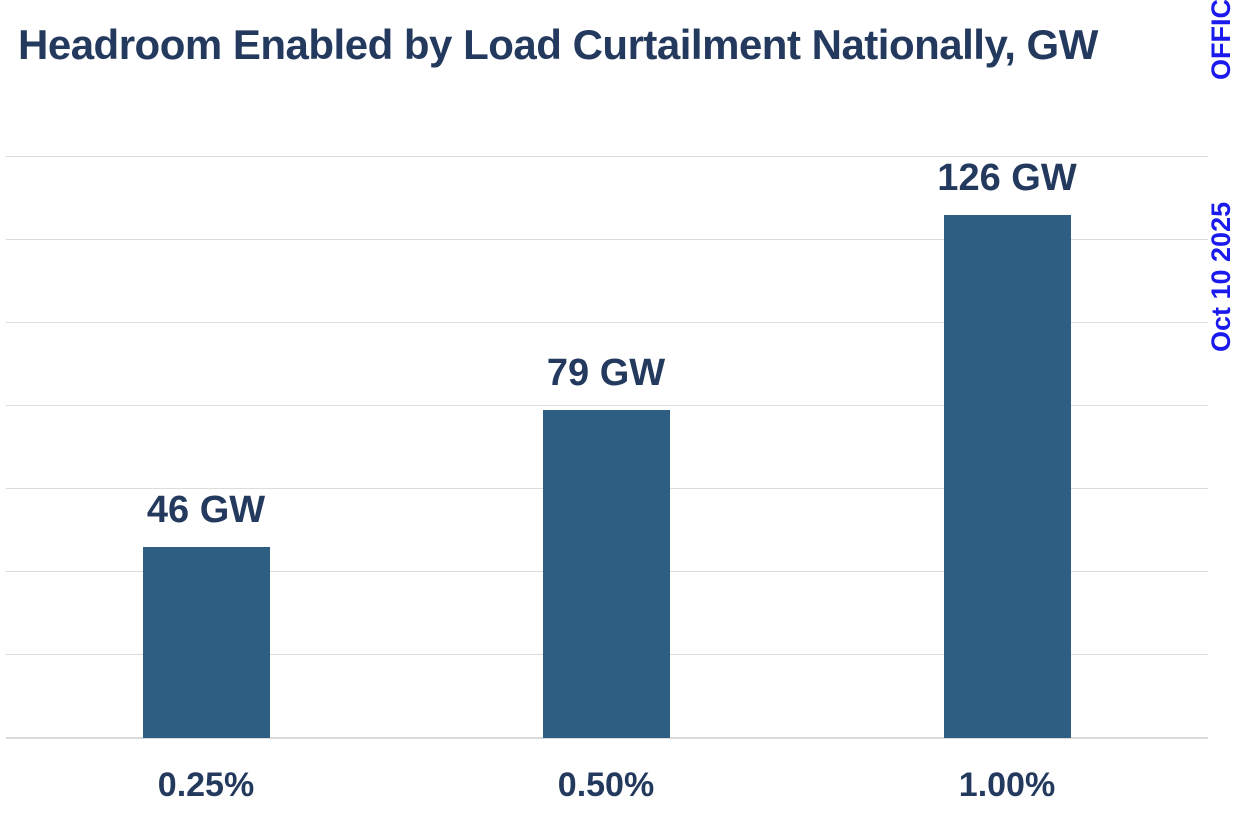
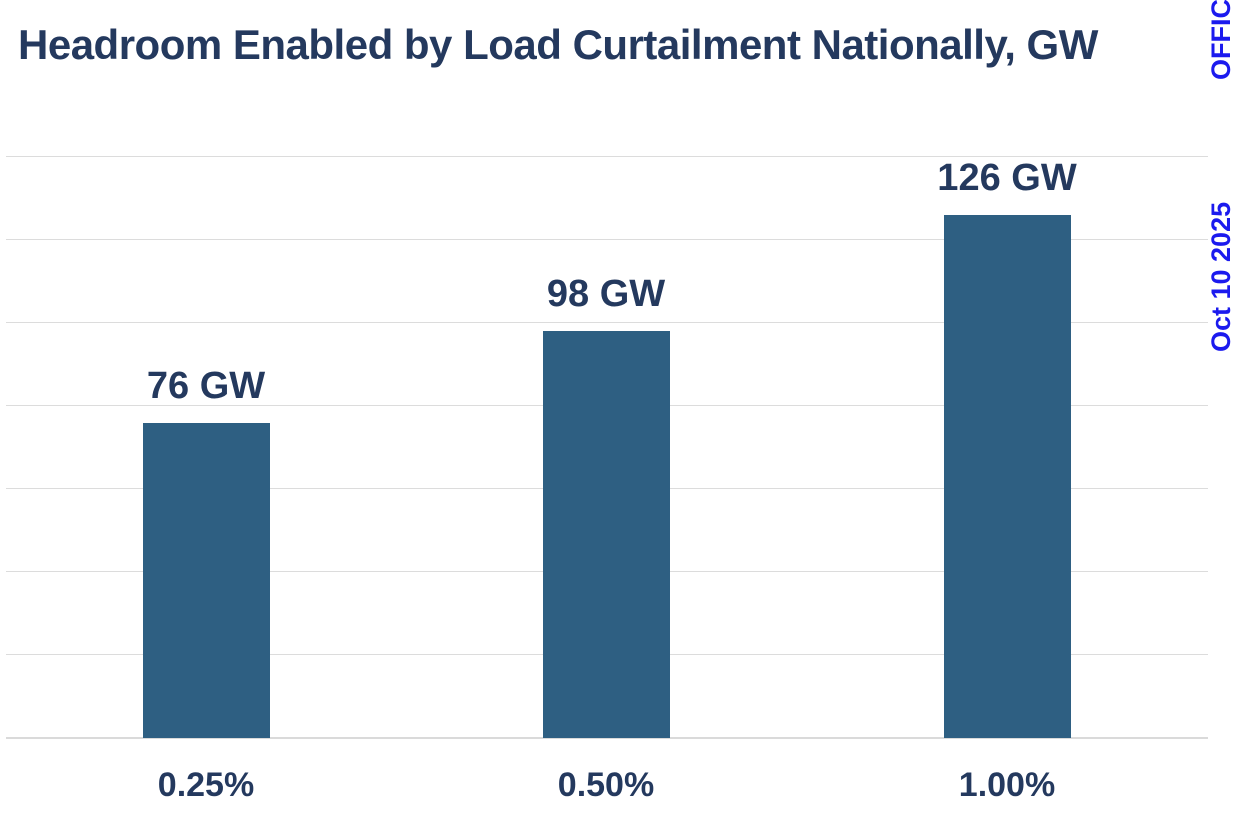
0.25%: 46 -> 76
0.50%: 79 -> 98
